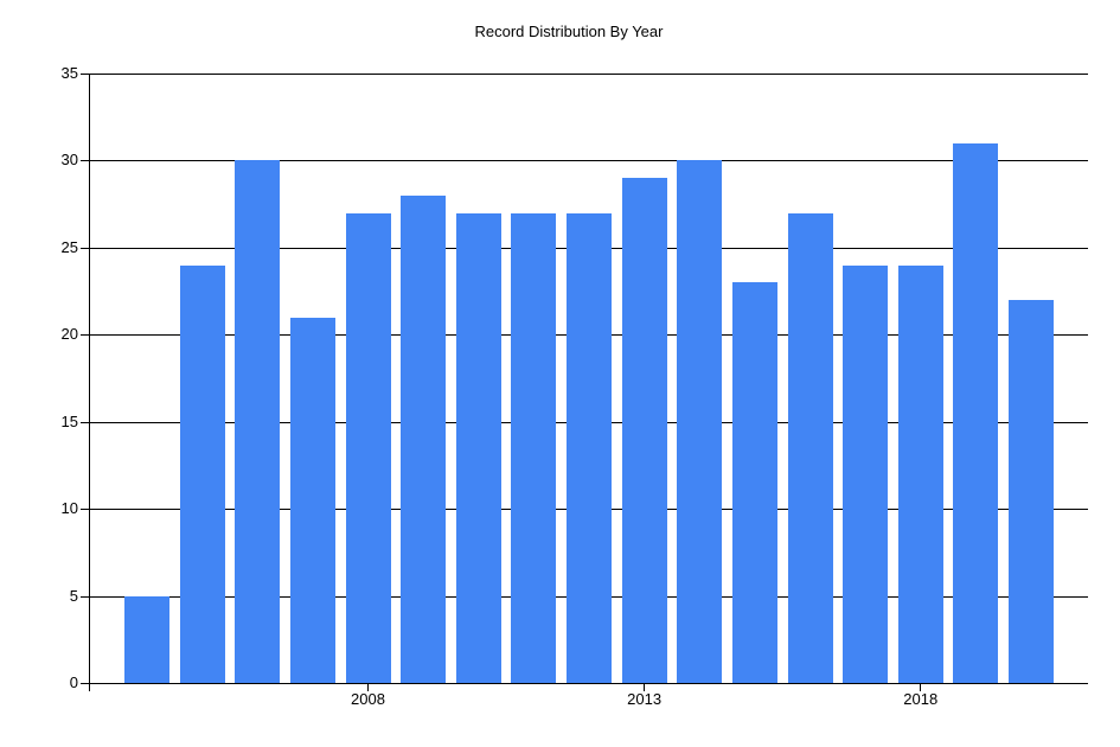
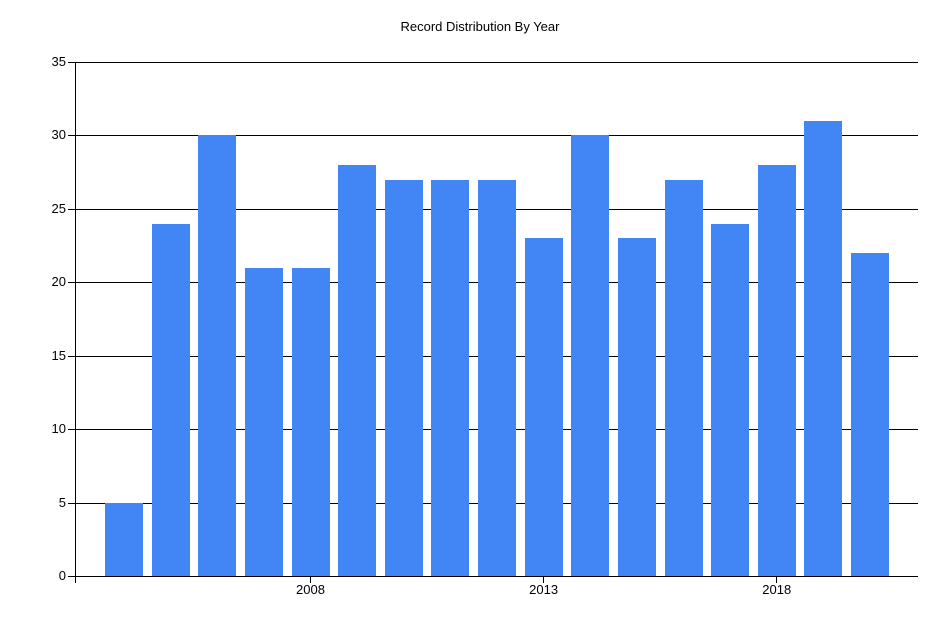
2008: 27 -> 21
2013: 29 -> 23
2018: 24 -> 28
